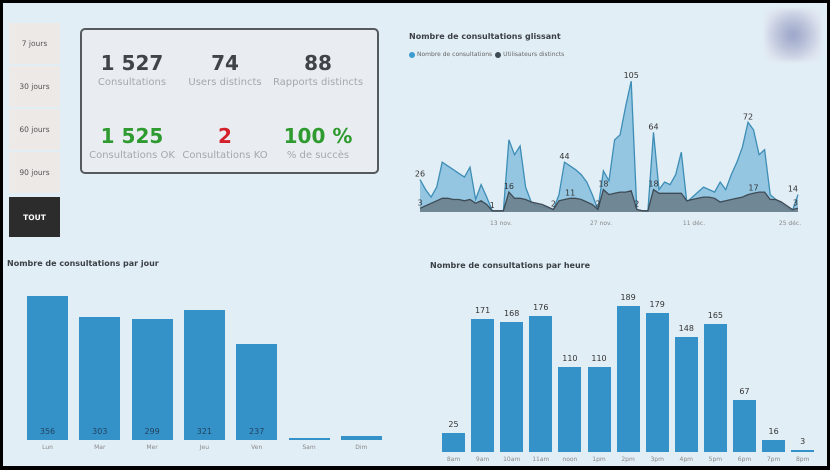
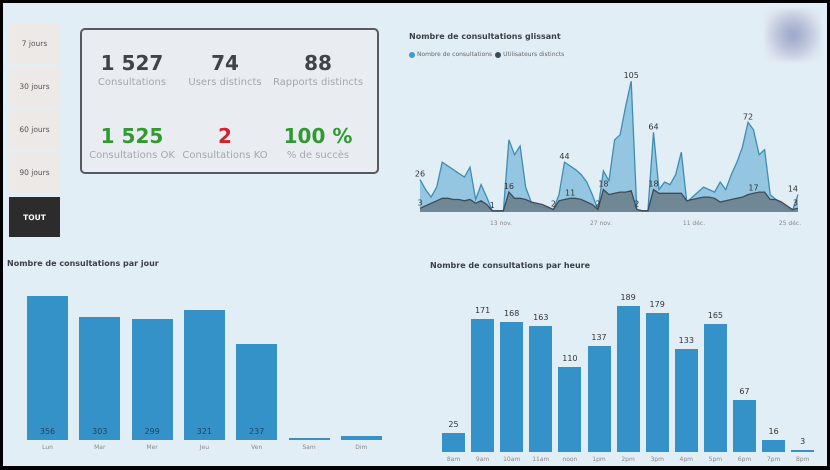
Nombre de consultations par heure/11am: 176 -> 163
Nombre de consultations par heure/1pm: 110 -> 137
Nombre de consultations par heure/4pm: 148 -> 133
